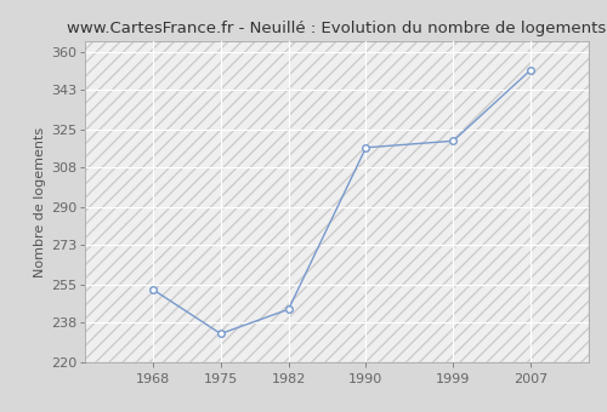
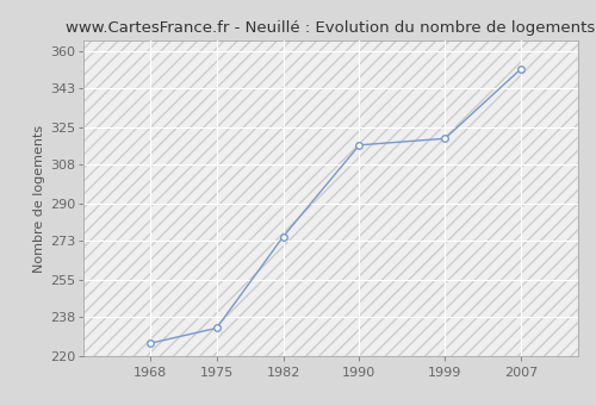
1968: 253 -> 226
1982: 244 -> 275
